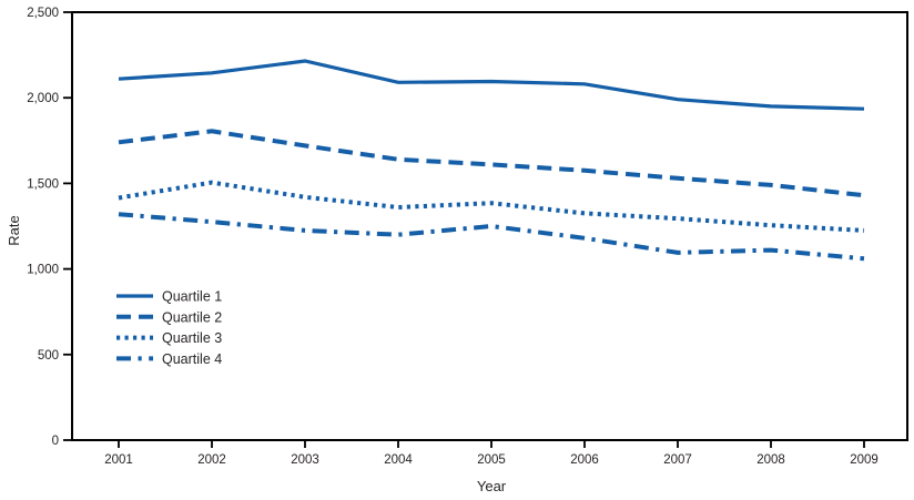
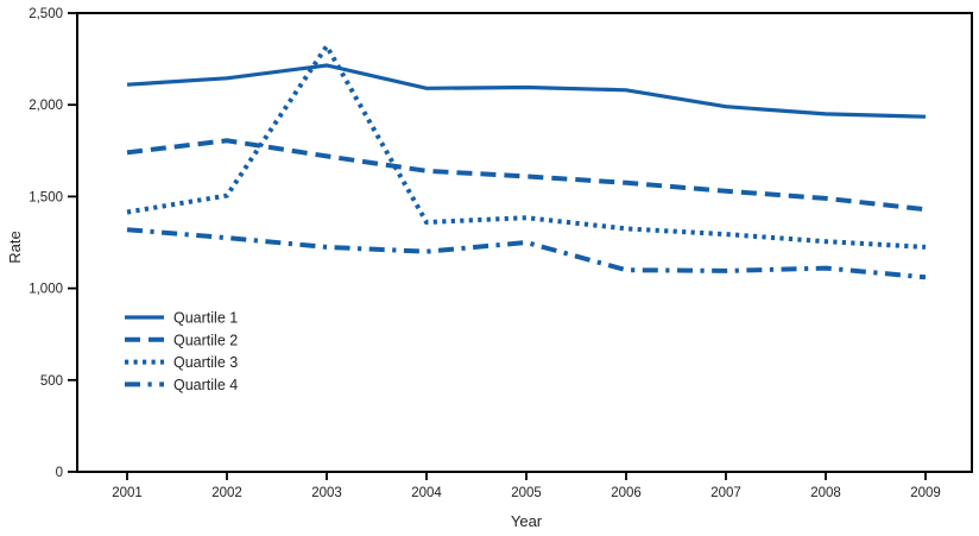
Quartile 3/2003: 1420 -> 2320
Quartile 4/2006: 1180 -> 1100
